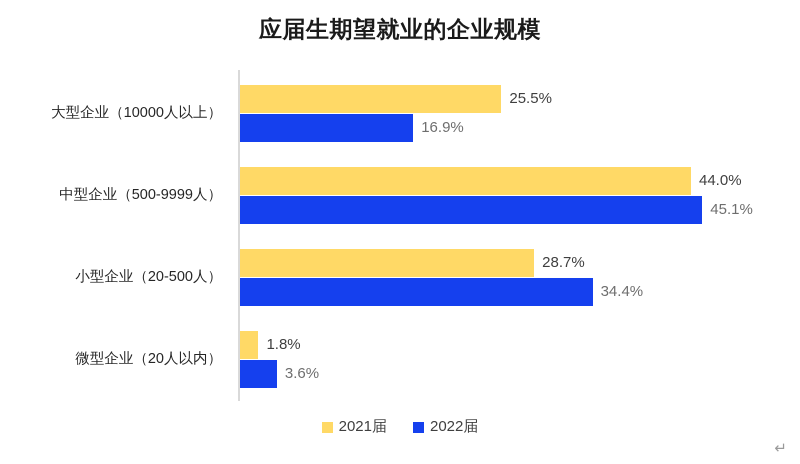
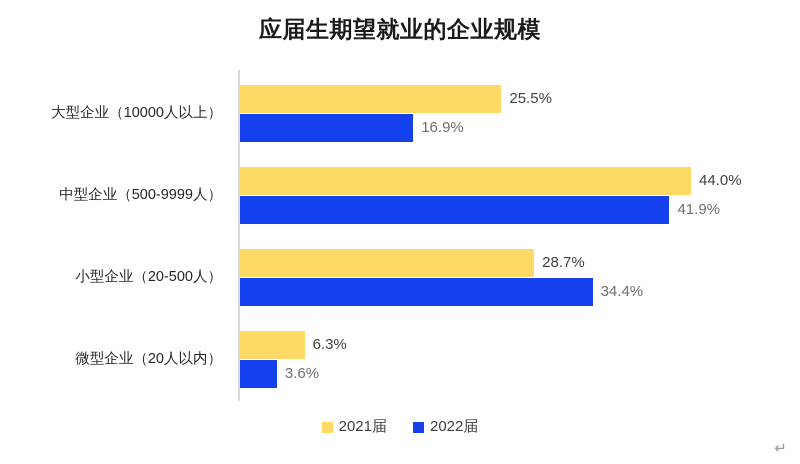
2022届/中型企业（500-9999人）: 45.1% -> 41.9%
2021届/微型企业（20人以内）: 1.8% -> 6.3%
